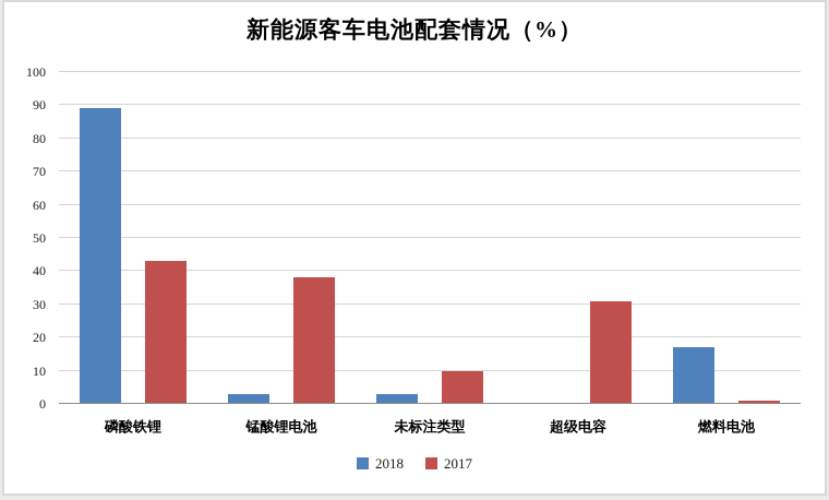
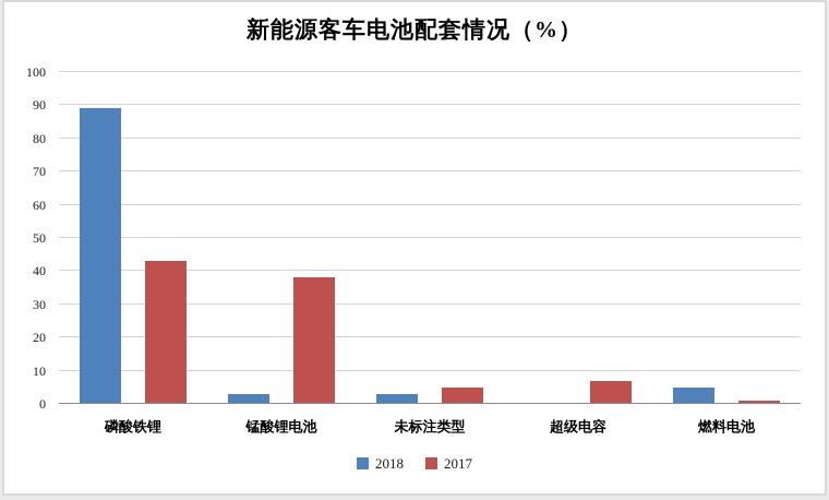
2017/未标注类型: 10 -> 5
2017/超级电容: 31 -> 7
2018/燃料电池: 17 -> 5
